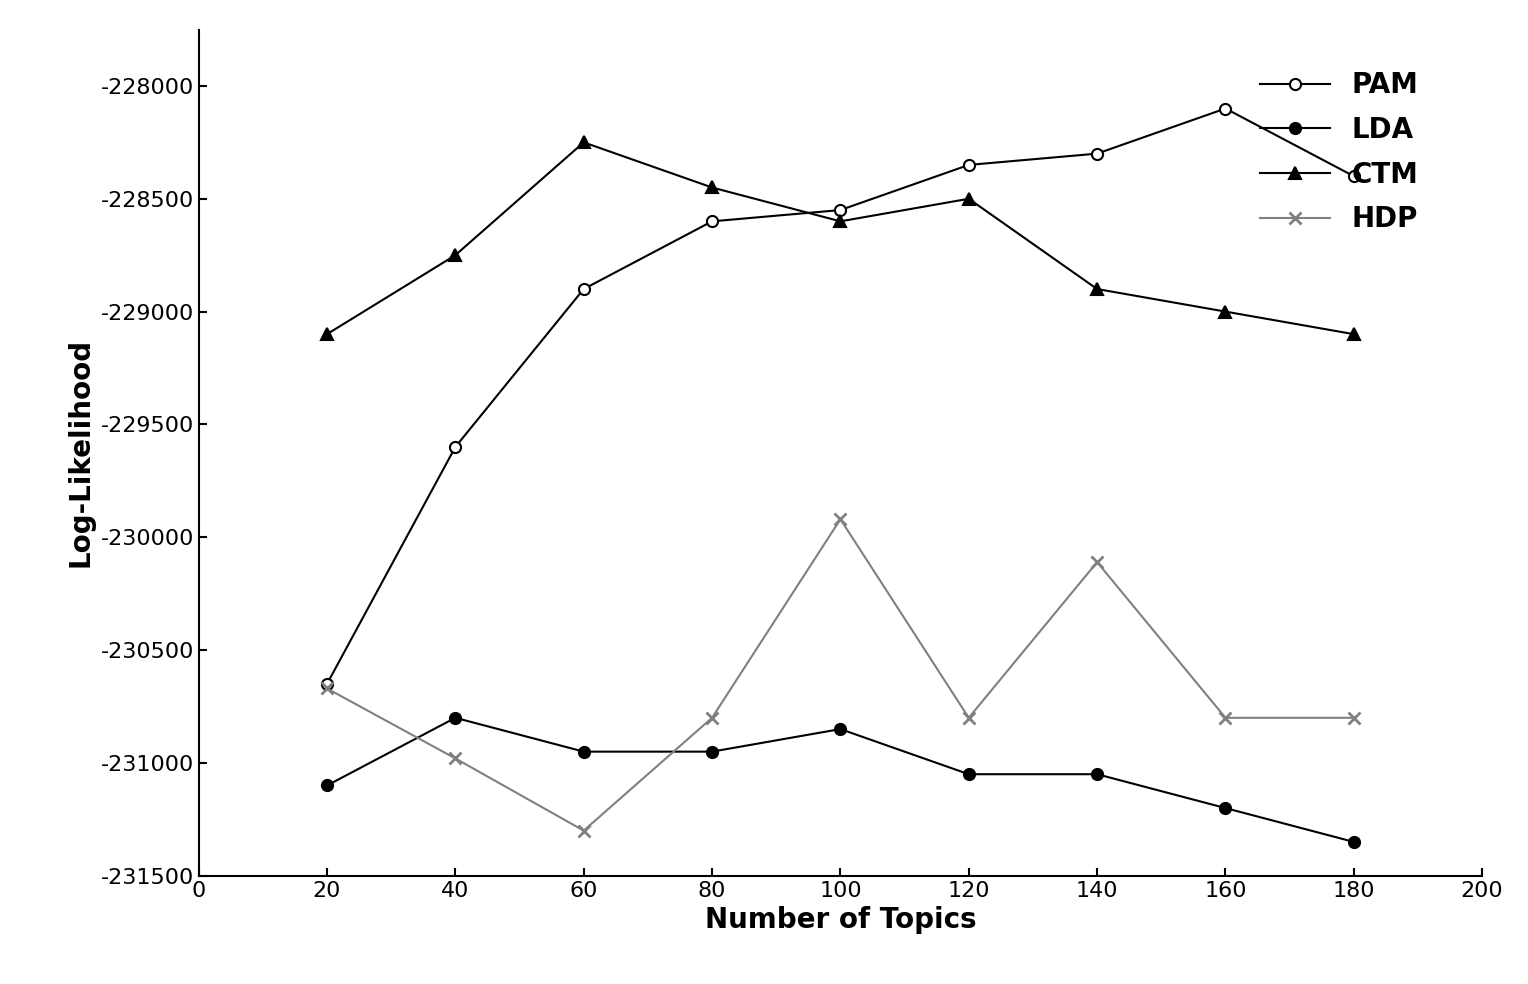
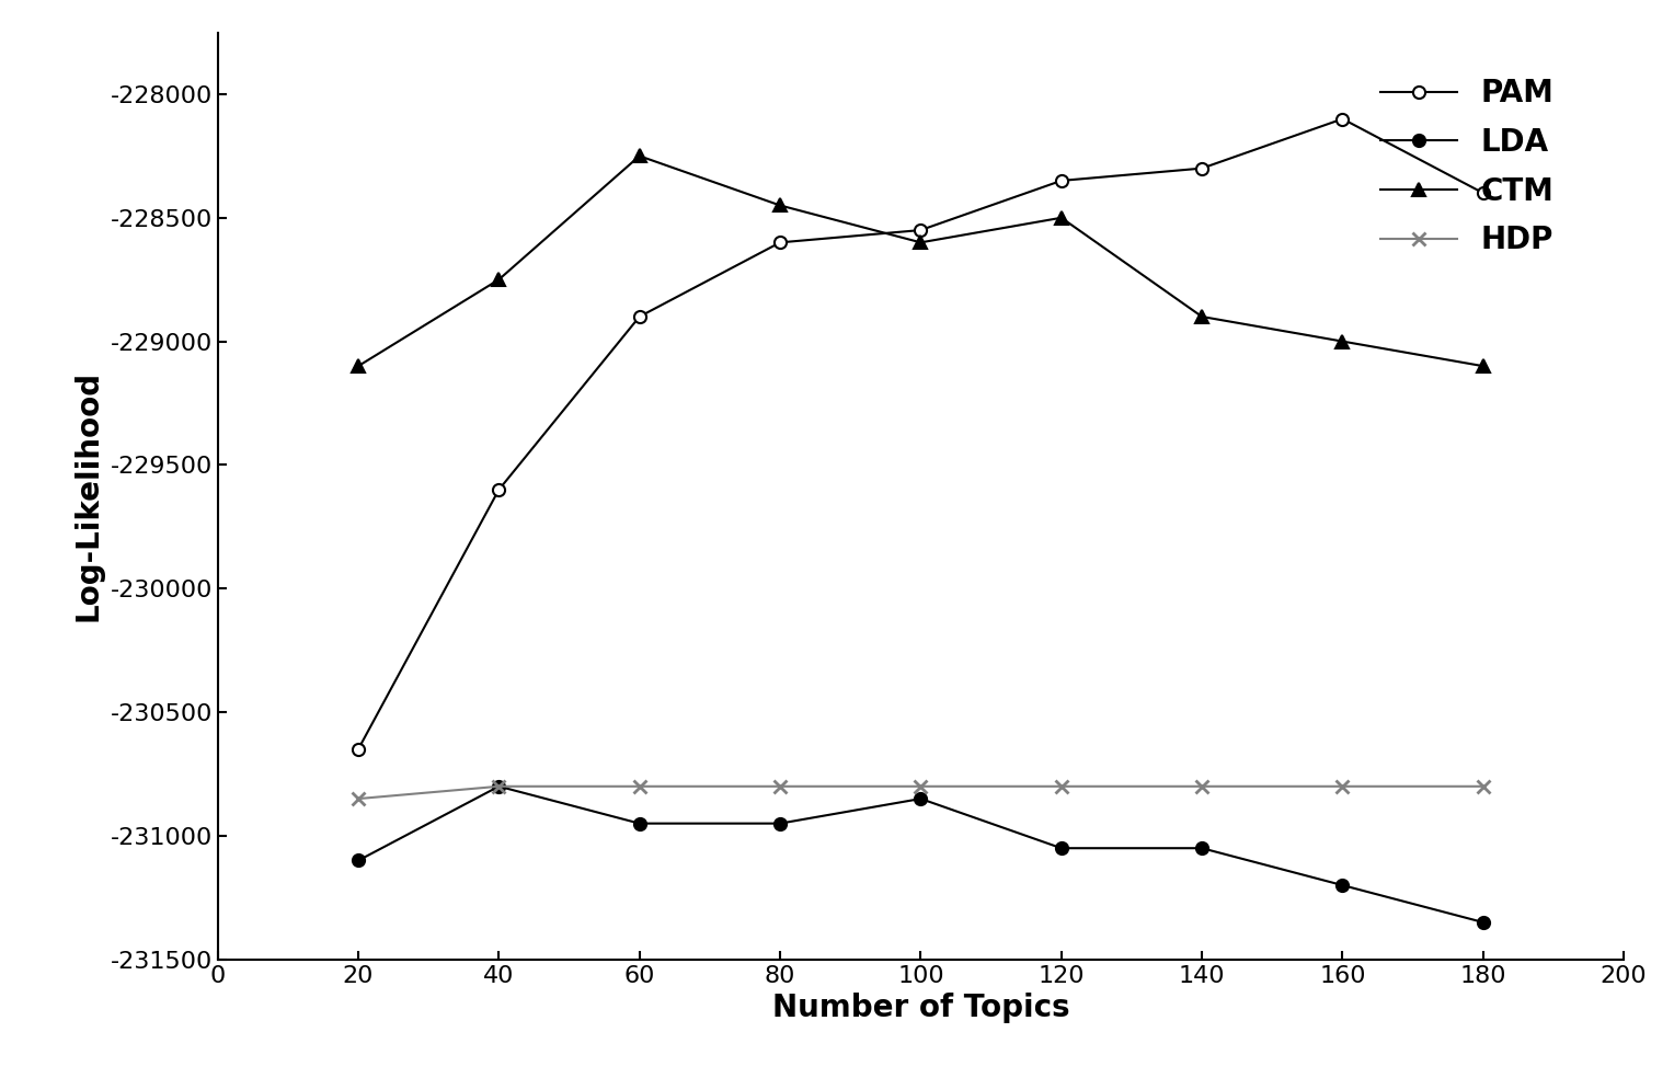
HDP/20: -230670 -> -230850
HDP/40: -230980 -> -230800
HDP/60: -231300 -> -230800
HDP/100: -229920 -> -230800
HDP/140: -230110 -> -230800
